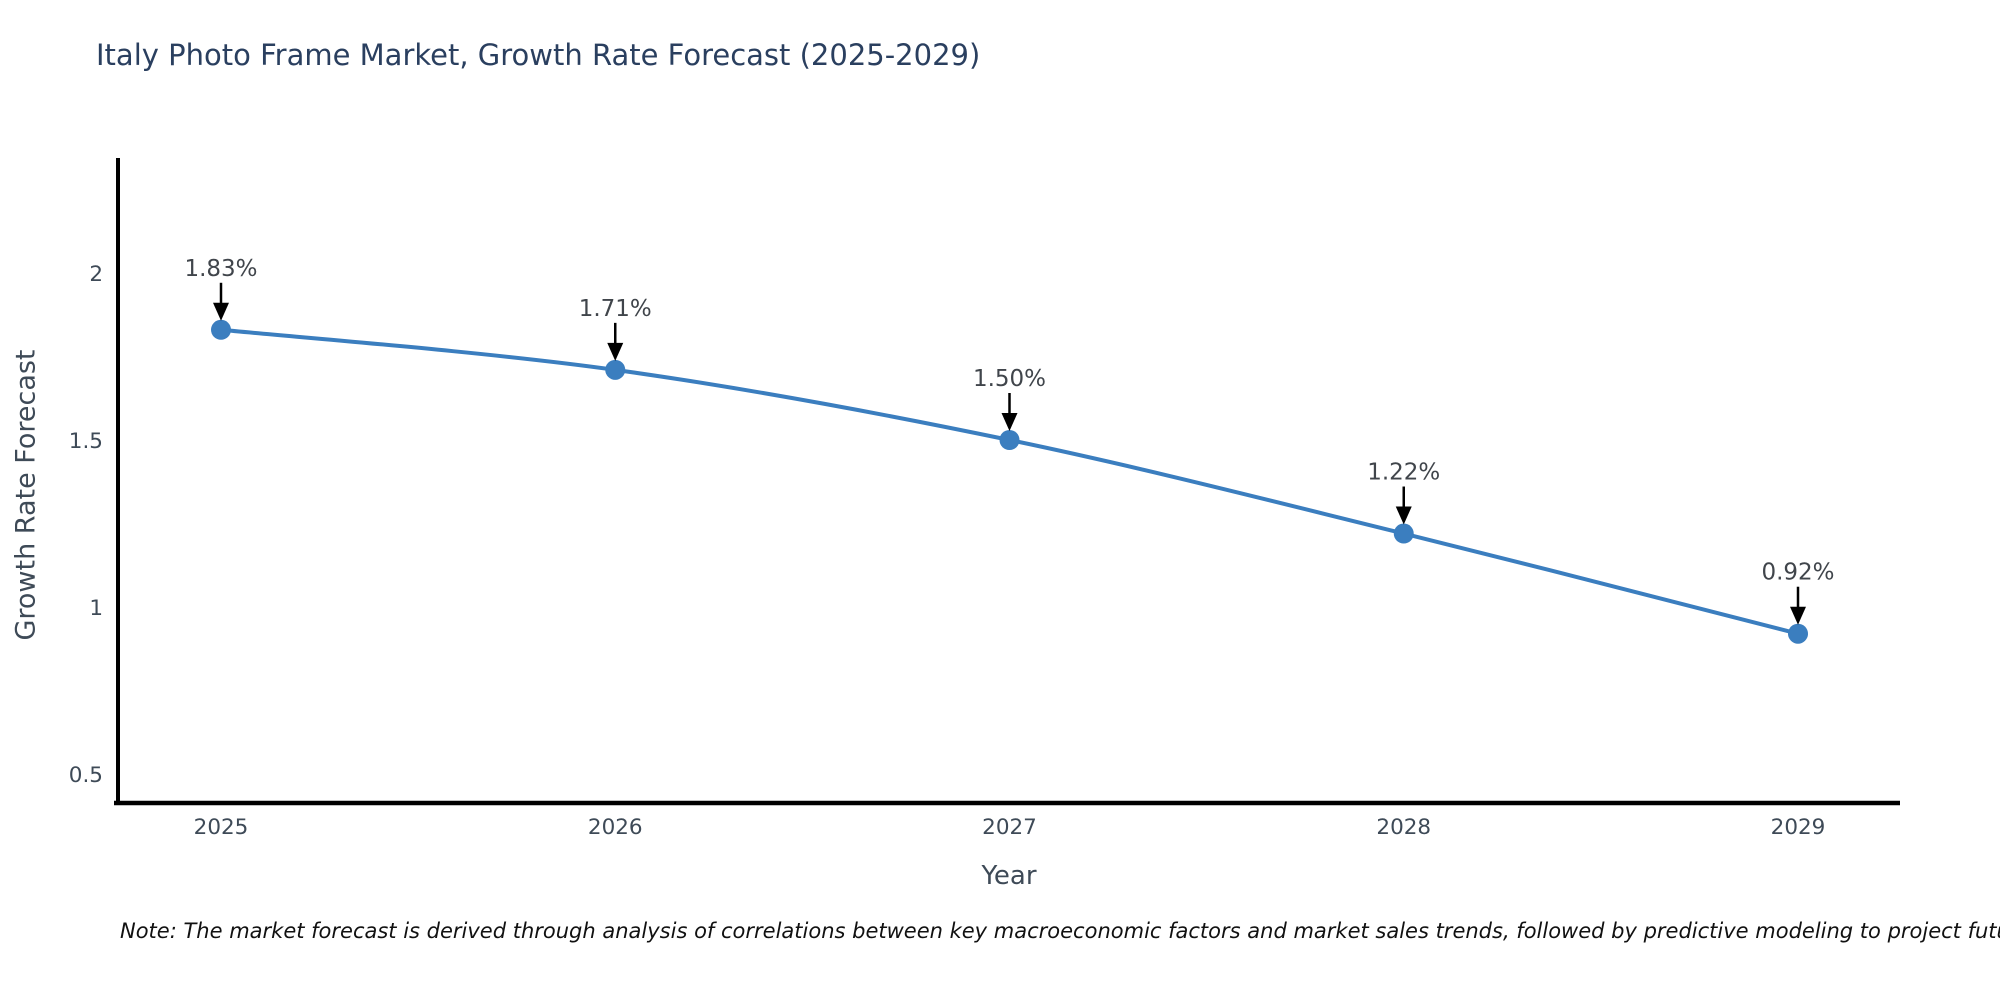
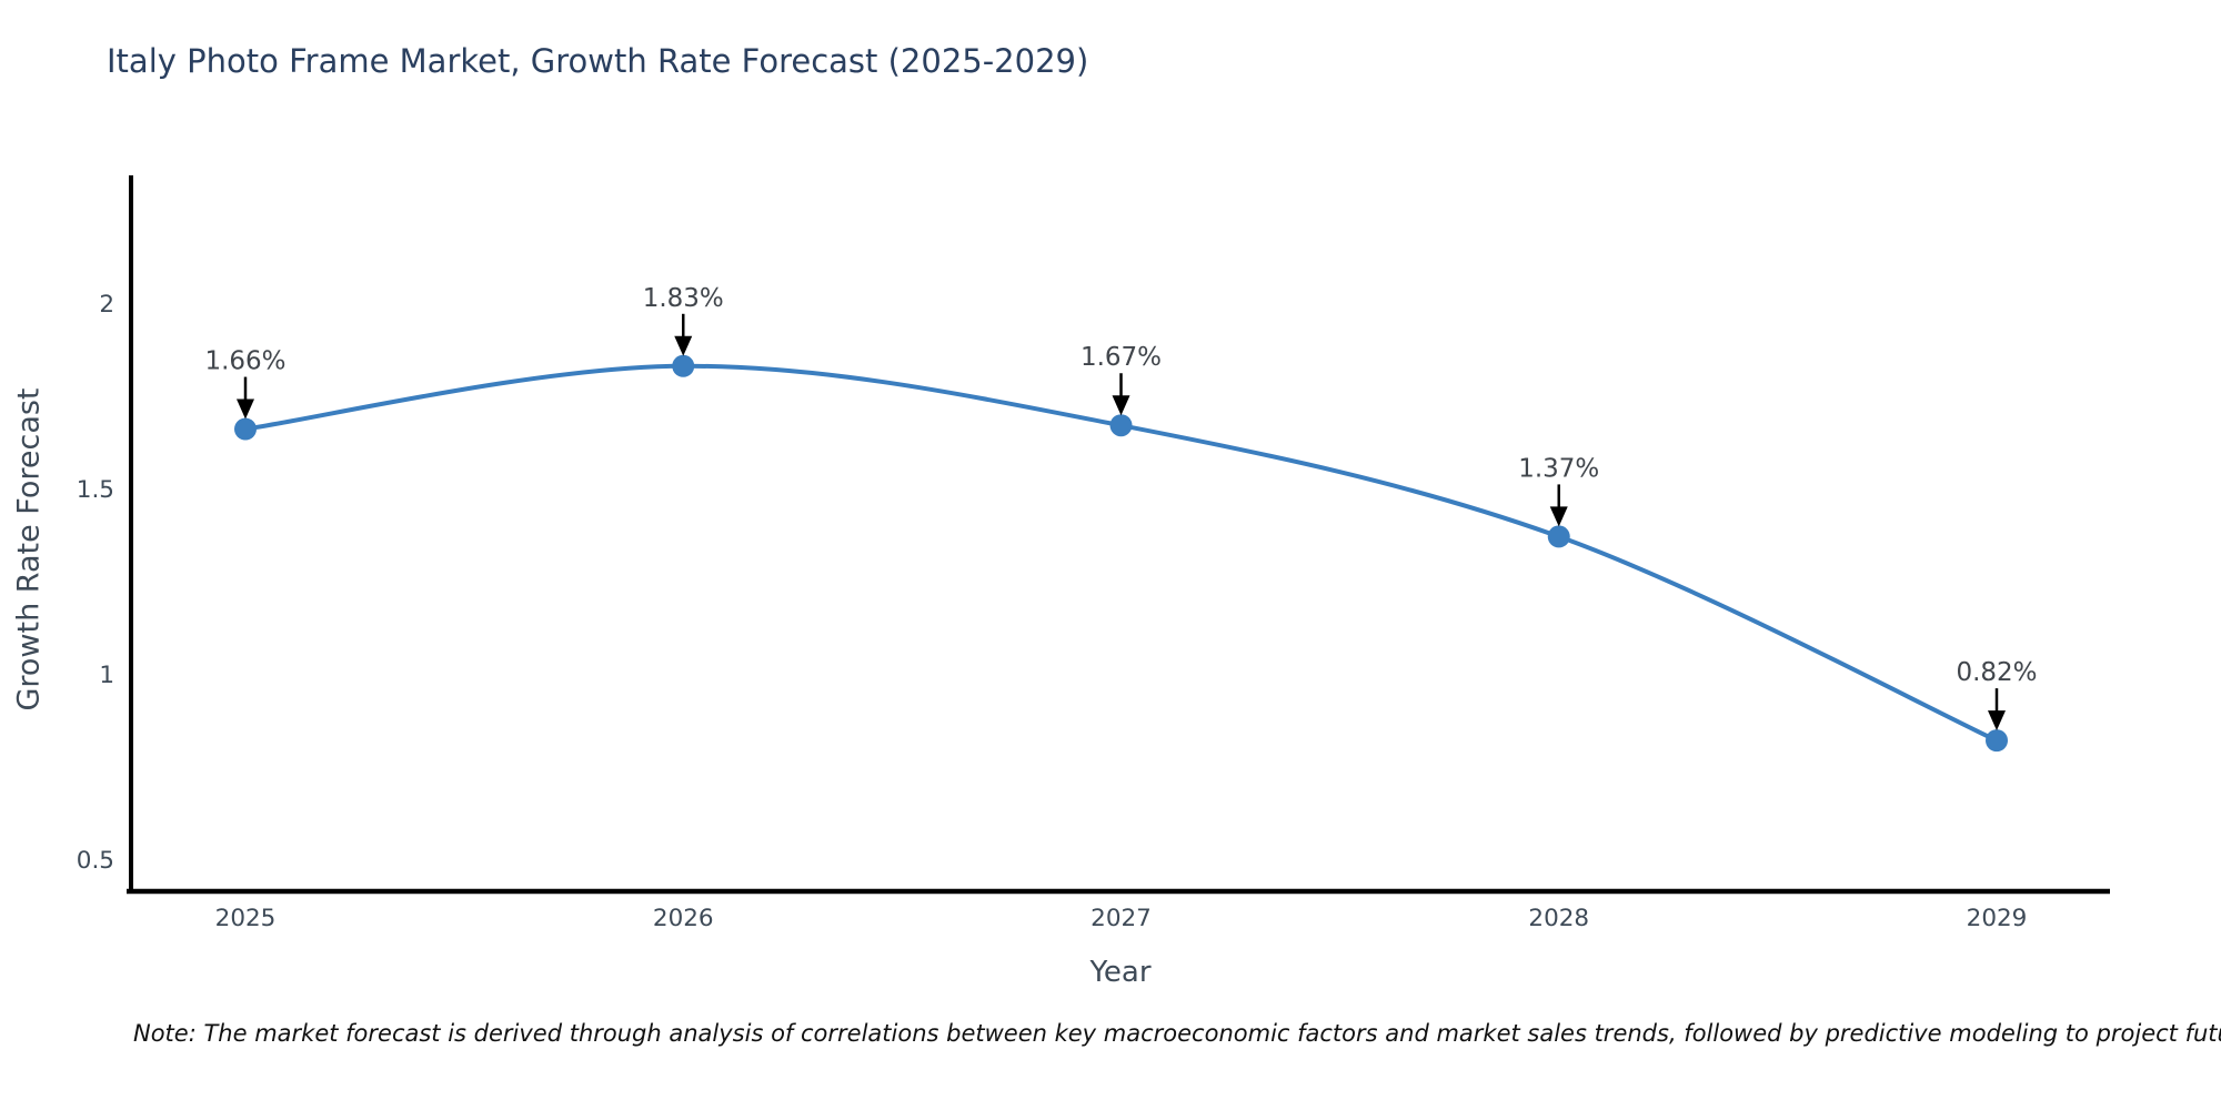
2025: 1.83% -> 1.66%
2026: 1.71% -> 1.83%
2027: 1.50% -> 1.67%
2028: 1.22% -> 1.37%
2029: 0.92% -> 0.82%
